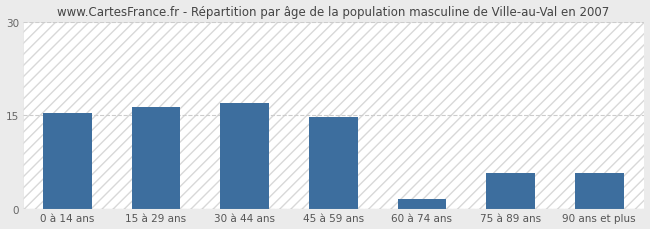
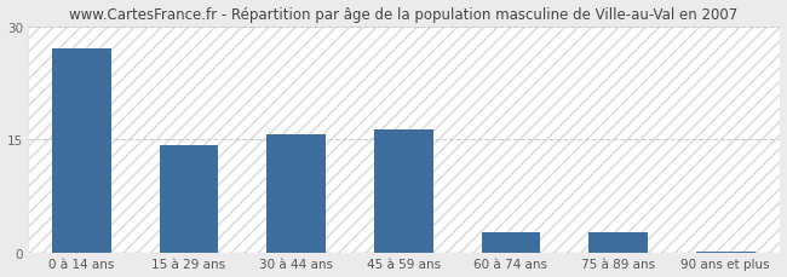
0 à 14 ans: 15.4 -> 27.0
15 à 29 ans: 16.4 -> 14.2
30 à 44 ans: 17.0 -> 15.7
45 à 59 ans: 14.8 -> 16.3
60 à 74 ans: 1.6 -> 2.8
75 à 89 ans: 5.8 -> 2.8
90 ans et plus: 5.8 -> 0.1
